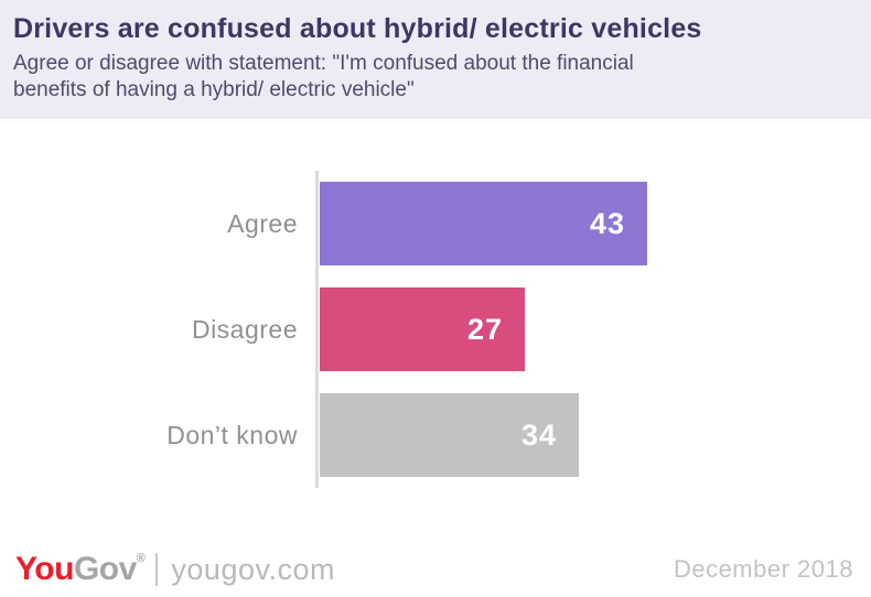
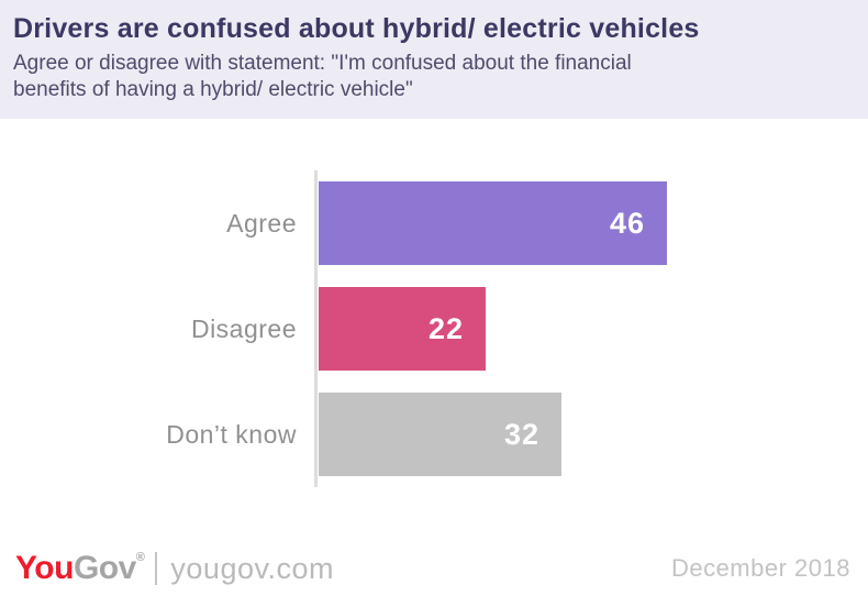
Agree: 43 -> 46
Disagree: 27 -> 22
Don’t know: 34 -> 32
